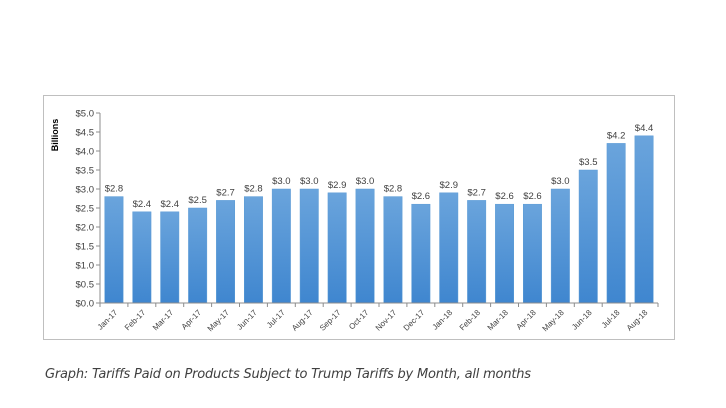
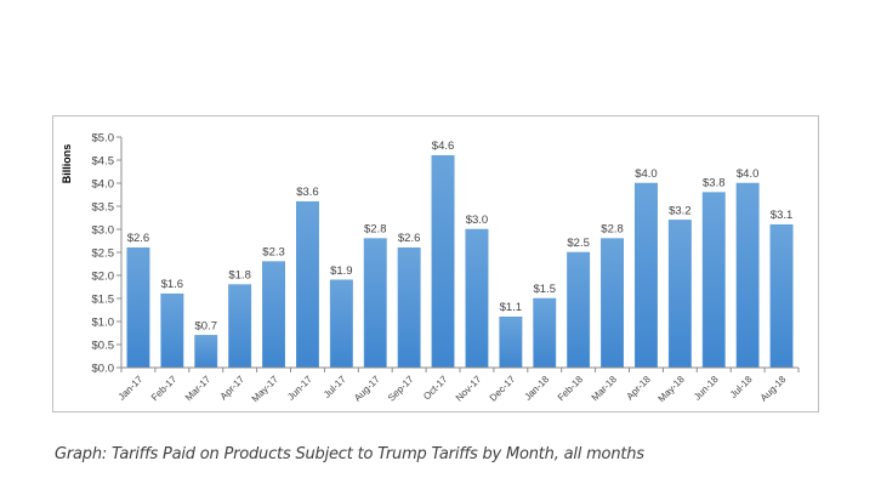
Jan-17: $2.8 -> $2.6
Feb-17: $2.4 -> $1.6
Mar-17: $2.4 -> $0.7
Apr-17: $2.5 -> $1.8
May-17: $2.7 -> $2.3
Jun-17: $2.8 -> $3.6
Jul-17: $3.0 -> $1.9
Aug-17: $3.0 -> $2.8
Sep-17: $2.9 -> $2.6
Oct-17: $3.0 -> $4.6
Nov-17: $2.8 -> $3.0
Dec-17: $2.6 -> $1.1
Jan-18: $2.9 -> $1.5
Feb-18: $2.7 -> $2.5
Mar-18: $2.6 -> $2.8
Apr-18: $2.6 -> $4.0
May-18: $3.0 -> $3.2
Jun-18: $3.5 -> $3.8
Jul-18: $4.2 -> $4.0
Aug-18: $4.4 -> $3.1
